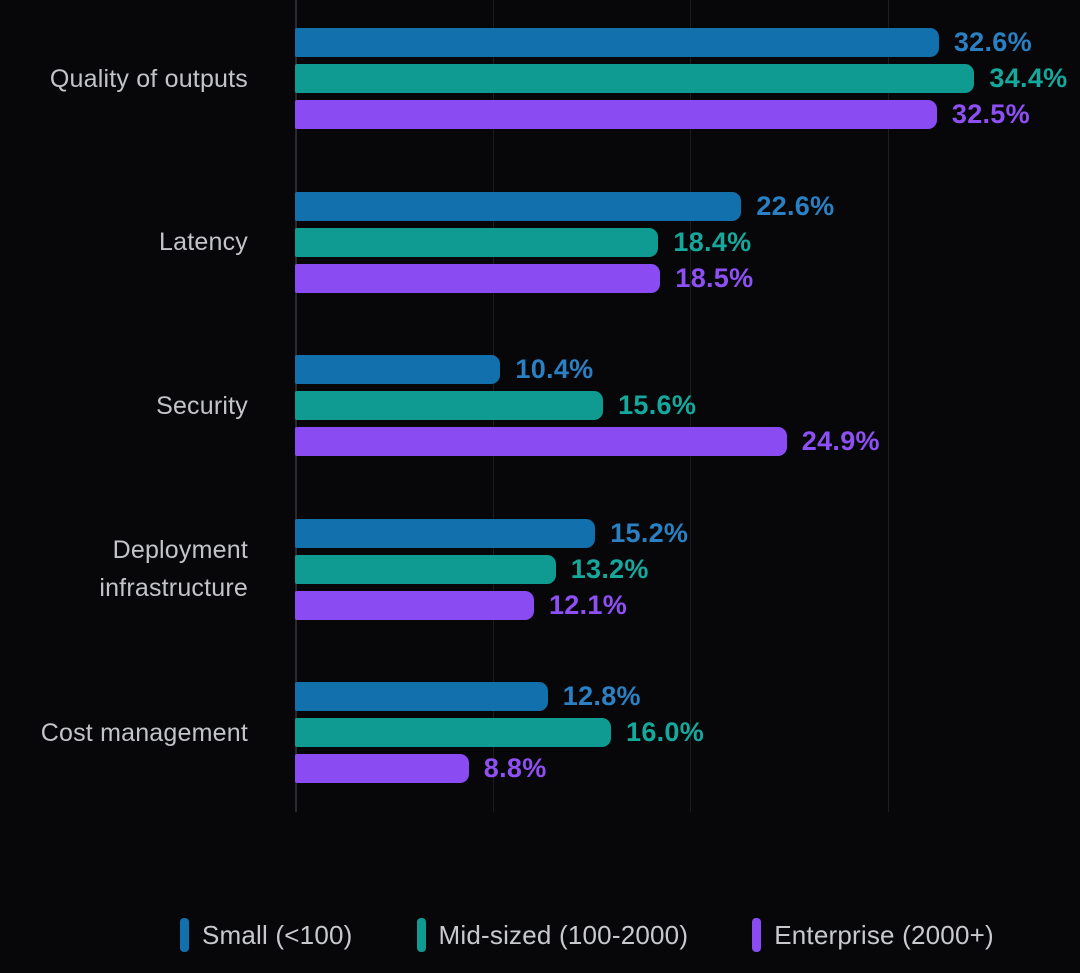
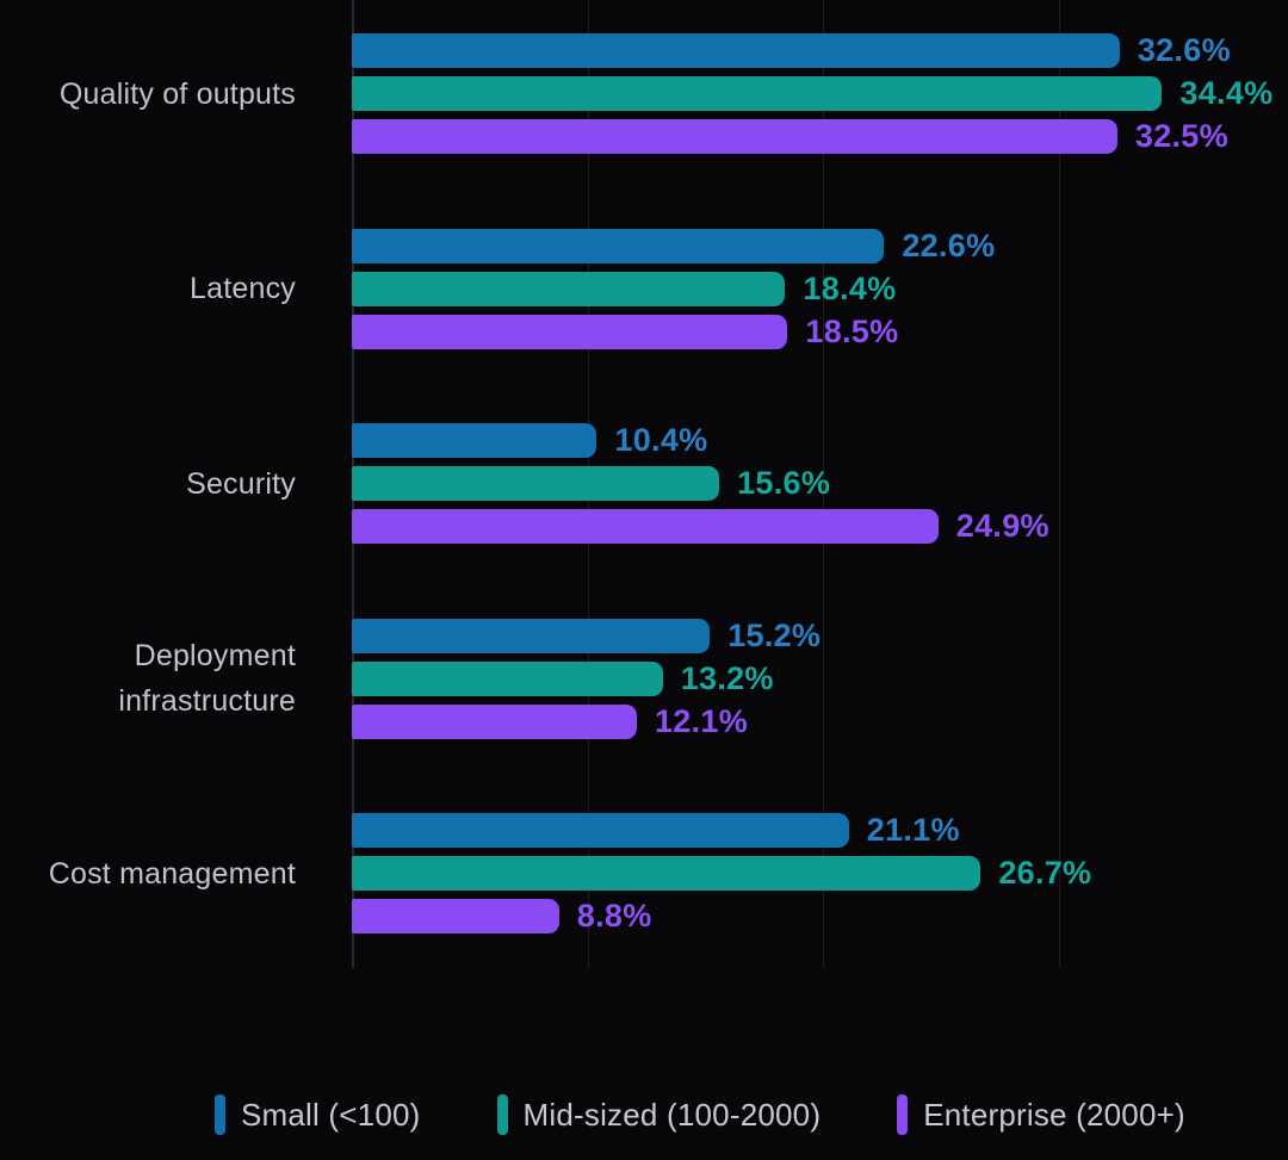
Small (<100)/Cost management: 12.8% -> 21.1%
Mid-sized (100-2000)/Cost management: 16.0% -> 26.7%
